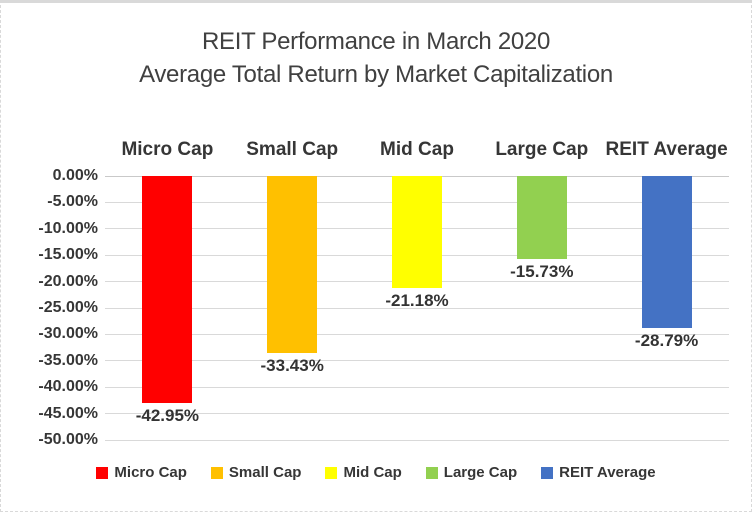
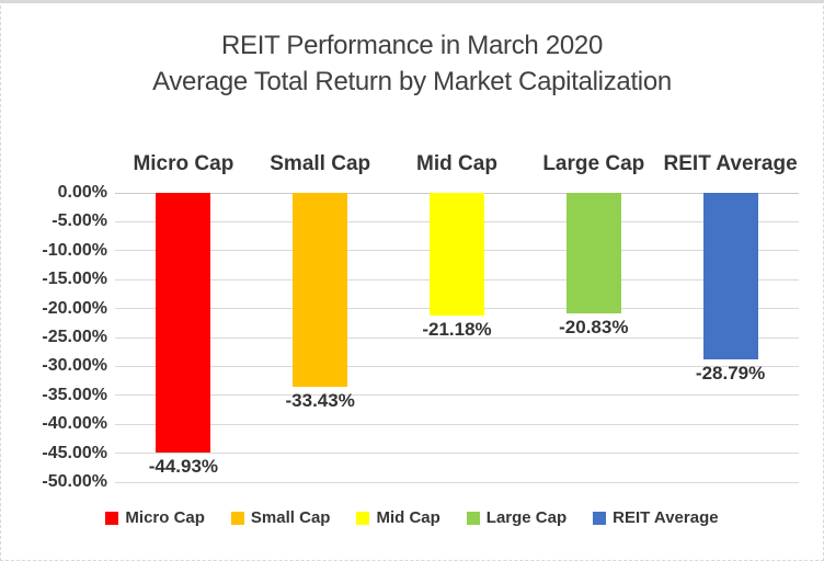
Micro Cap: -42.95% -> -44.93%
Large Cap: -15.73% -> -20.83%
